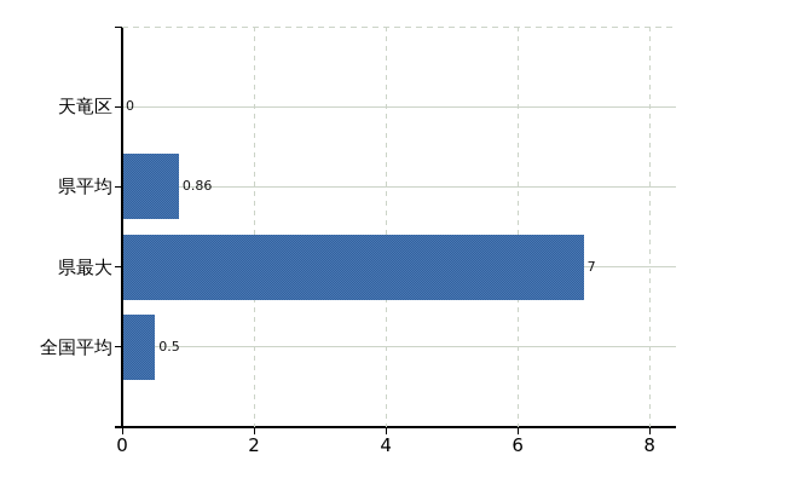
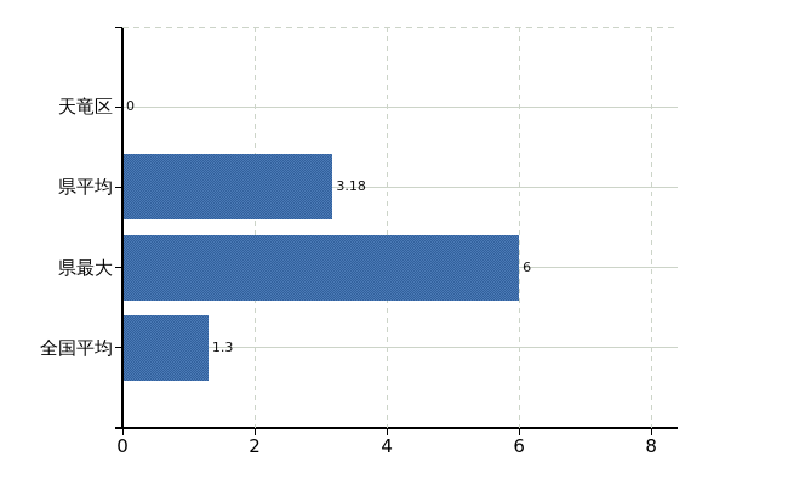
県平均: 0.86 -> 3.18
県最大: 7 -> 6
全国平均: 0.5 -> 1.3
